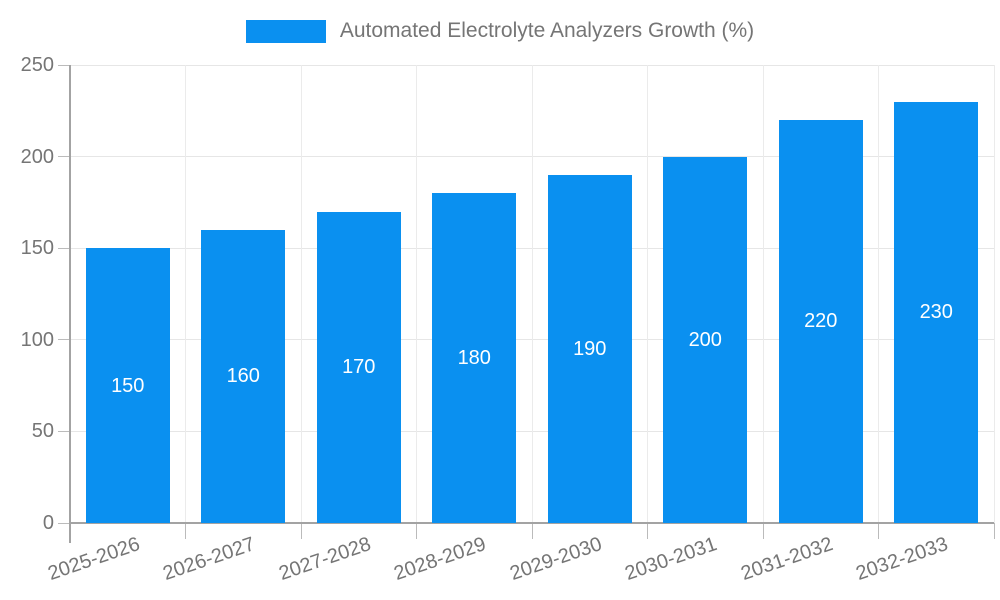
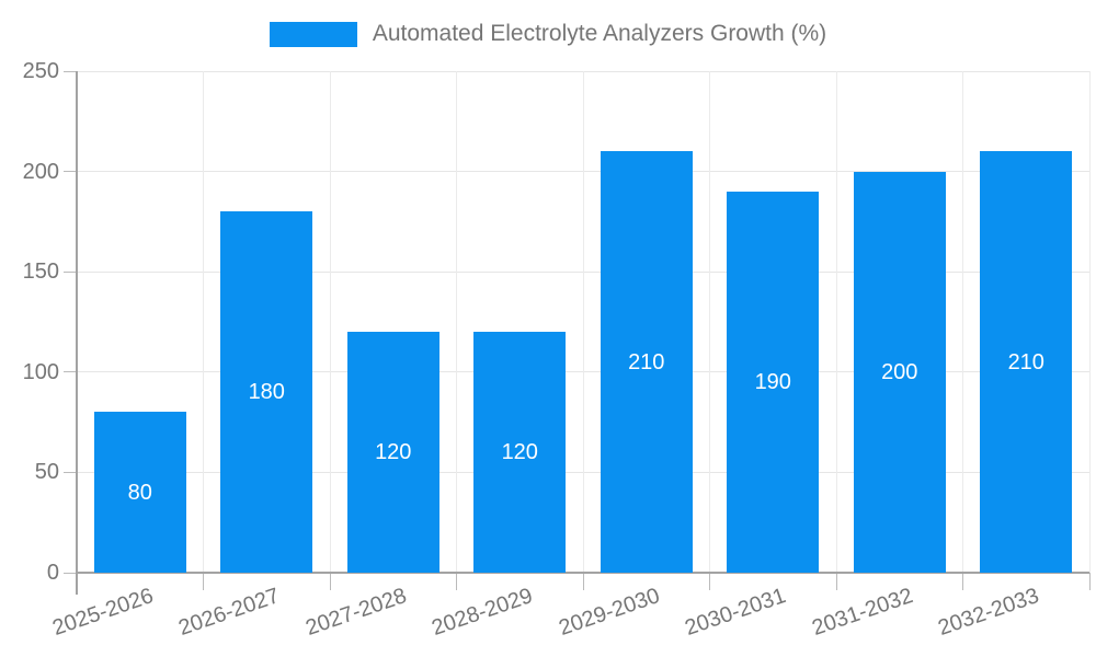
2025-2026: 150 -> 80
2026-2027: 160 -> 180
2027-2028: 170 -> 120
2028-2029: 180 -> 120
2029-2030: 190 -> 210
2030-2031: 200 -> 190
2031-2032: 220 -> 200
2032-2033: 230 -> 210
